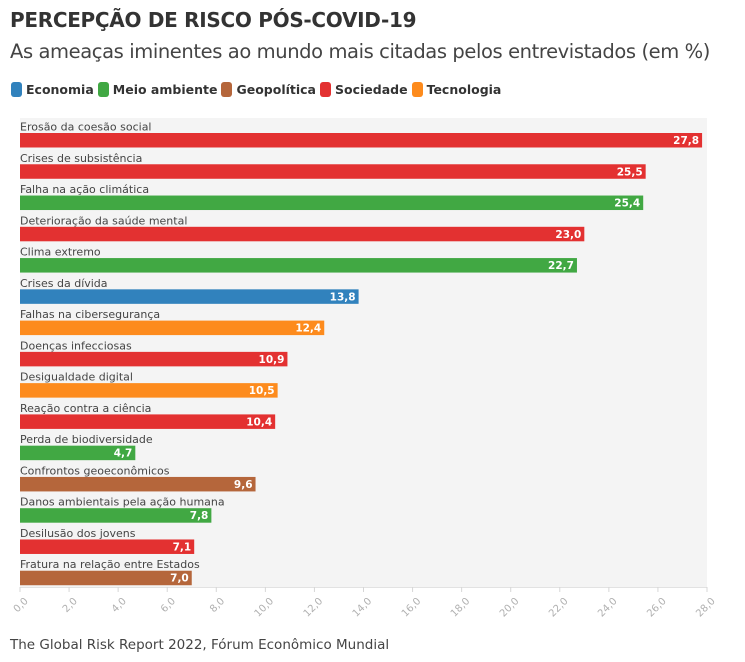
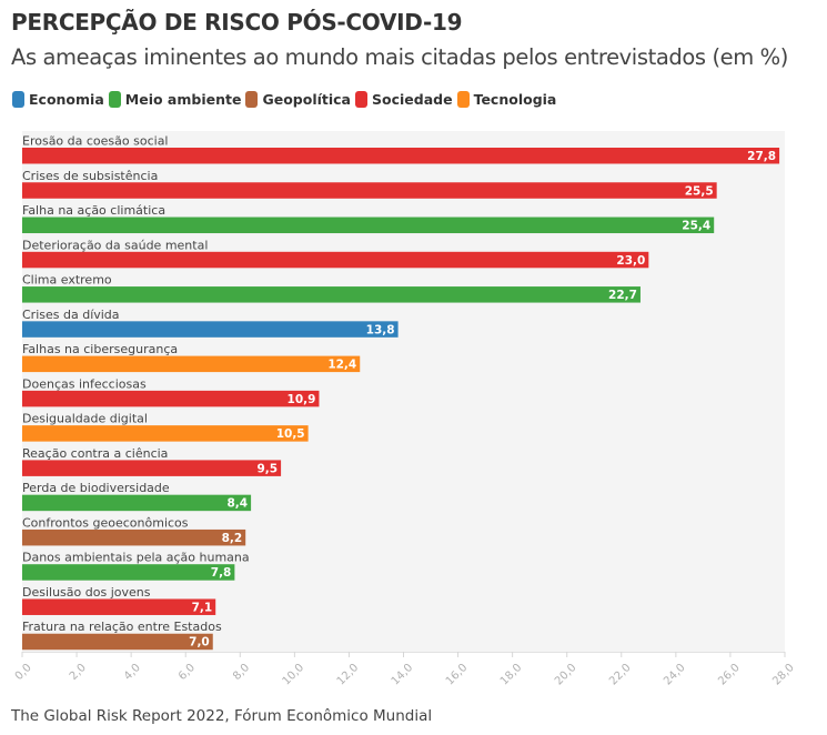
Reação contra a ciência: 10,4 -> 9,5
Perda de biodiversidade: 4,7 -> 8,4
Confrontos geoeconômicos: 9,6 -> 8,2
